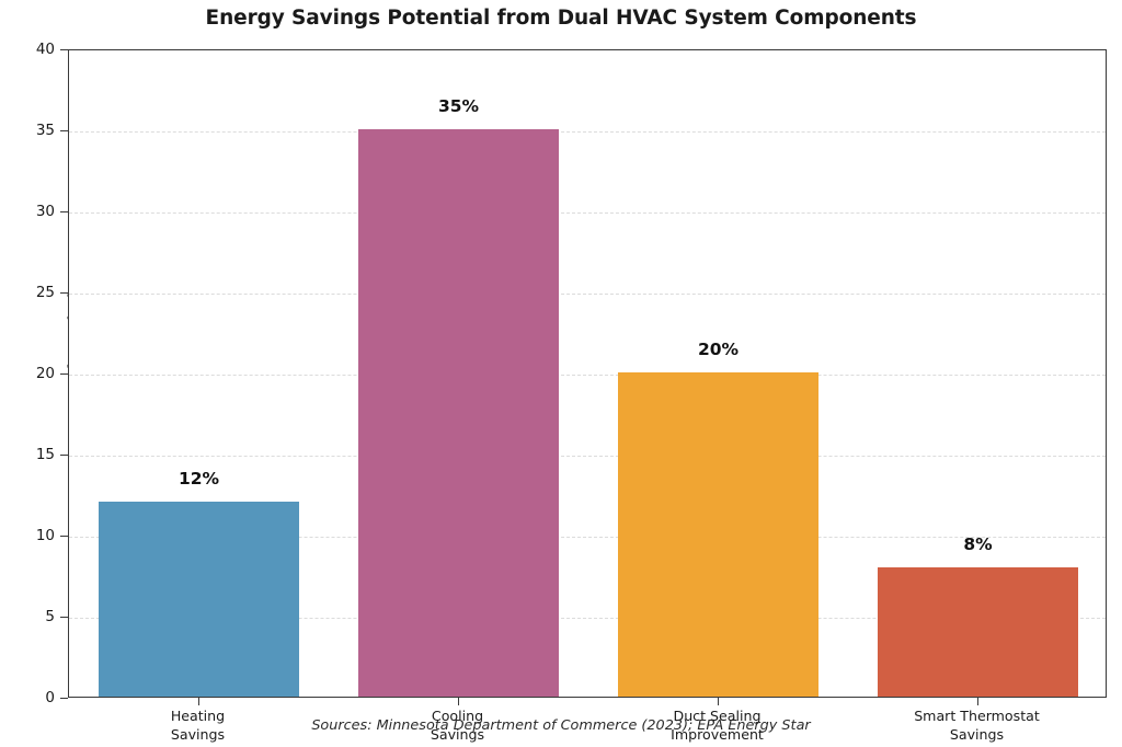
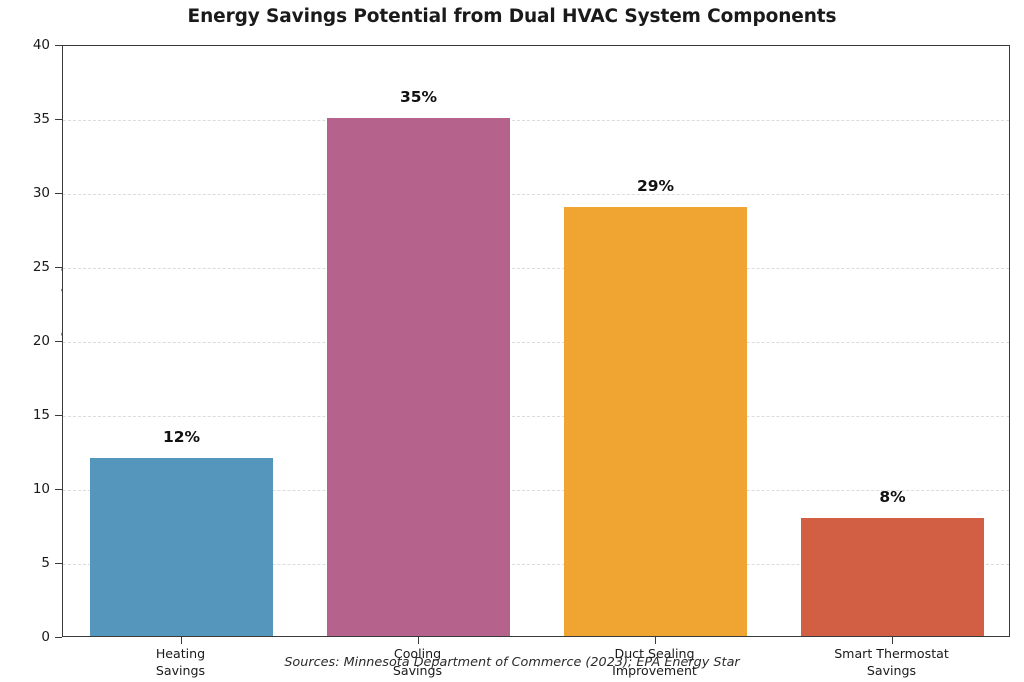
Duct Sealing Improvement: 20% -> 29%
